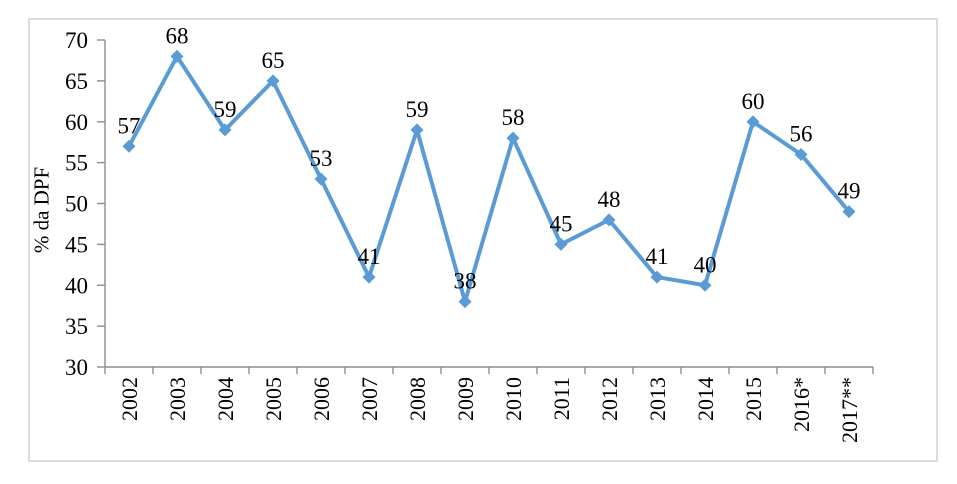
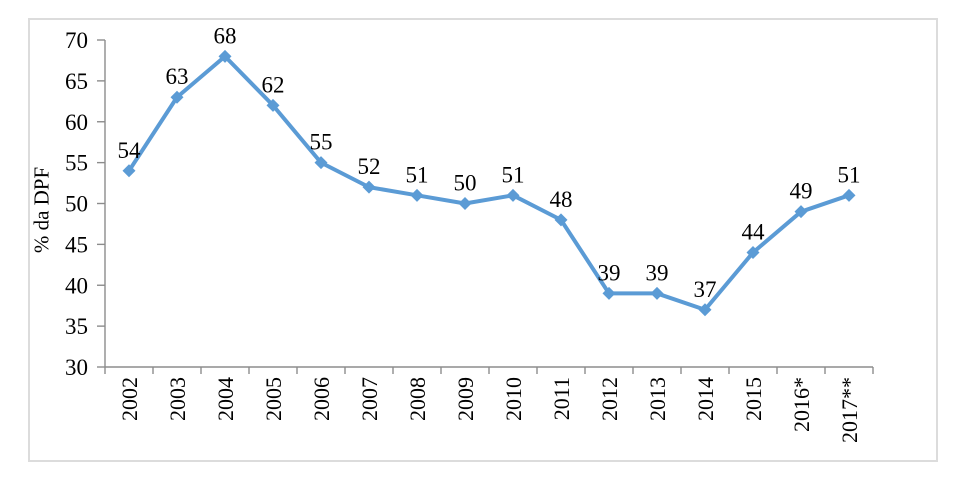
2002: 57 -> 54
2003: 68 -> 63
2004: 59 -> 68
2005: 65 -> 62
2006: 53 -> 55
2007: 41 -> 52
2008: 59 -> 51
2009: 38 -> 50
2010: 58 -> 51
2011: 45 -> 48
2012: 48 -> 39
2013: 41 -> 39
2014: 40 -> 37
2015: 60 -> 44
2016*: 56 -> 49
2017**: 49 -> 51
